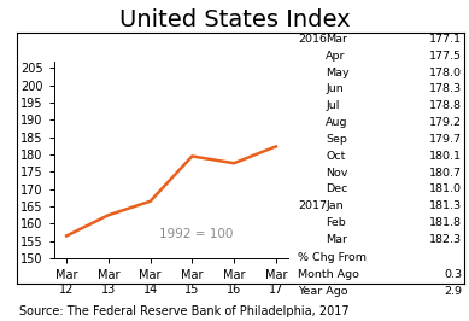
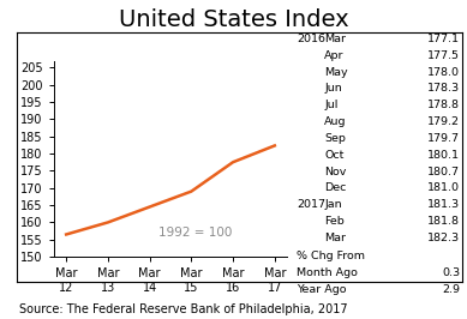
Mar 13: 162.5 -> 160.0
Mar 14: 166.5 -> 164.5
Mar 15: 179.5 -> 169.0
